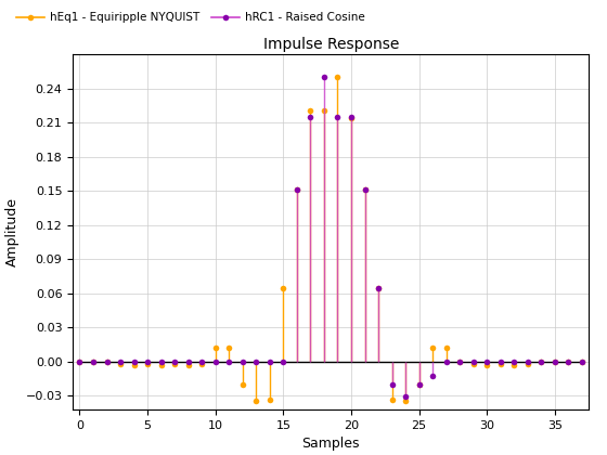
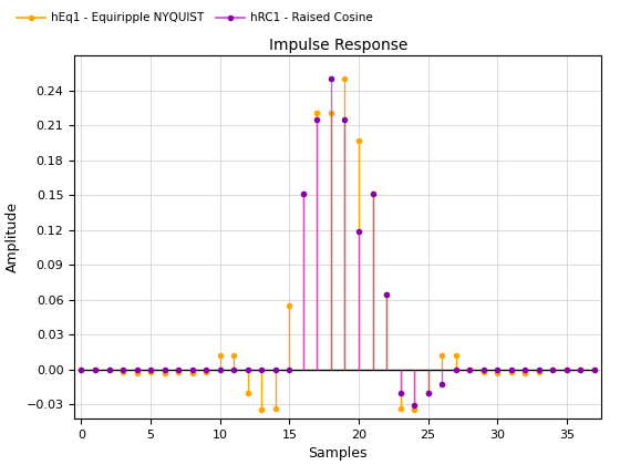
hEq1 - Equiripple NYQUIST/15: 0.065 -> 0.055
hEq1 - Equiripple NYQUIST/20: 0.214 -> 0.197
hRC1 - Raised Cosine/20: 0.215 -> 0.119
